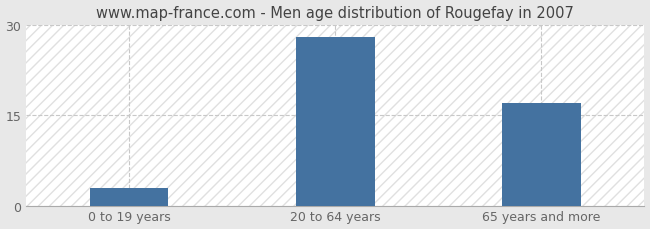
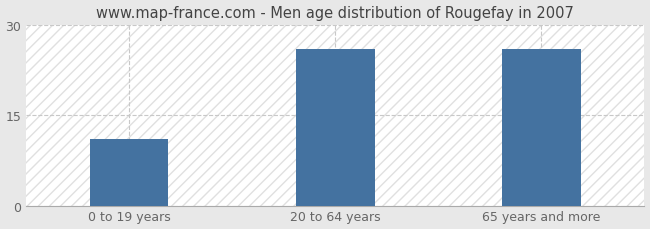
0 to 19 years: 3 -> 11
20 to 64 years: 28 -> 26
65 years and more: 17 -> 26
